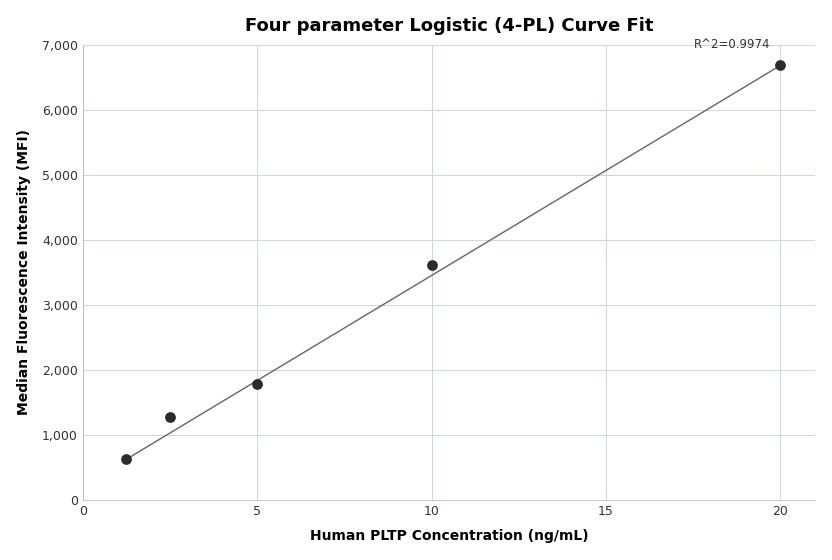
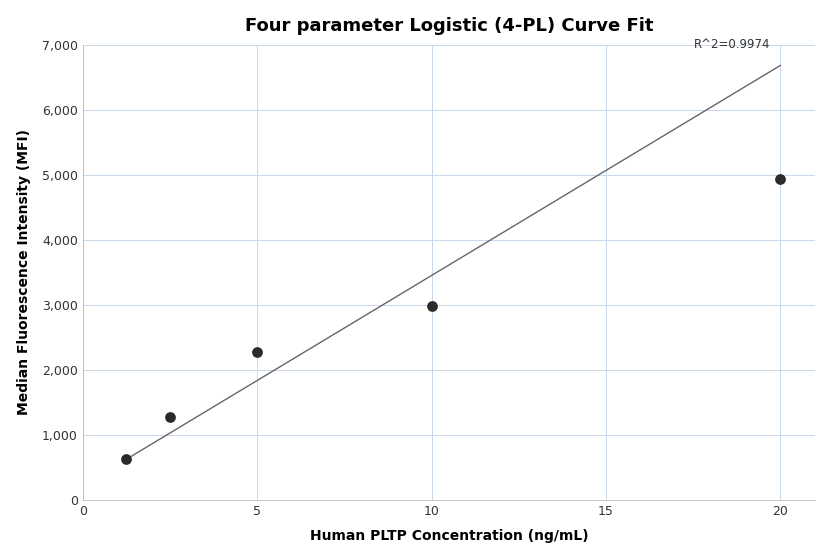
5: 1,780 -> 2,280
10: 3,610 -> 2,980
20: 6,680 -> 4,940
